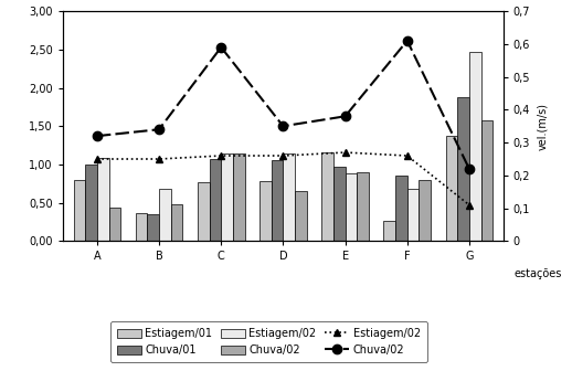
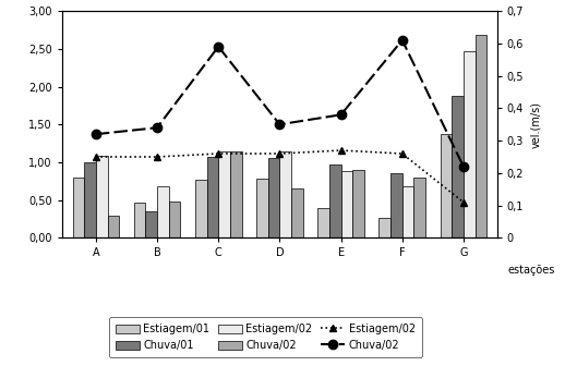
Chuva/02/A: 0,44 -> 0,30
Estiagem/01/B: 0,36 -> 0,47
Estiagem/01/E: 1,16 -> 0,40
Chuva/02/G: 1,58 -> 2,68
